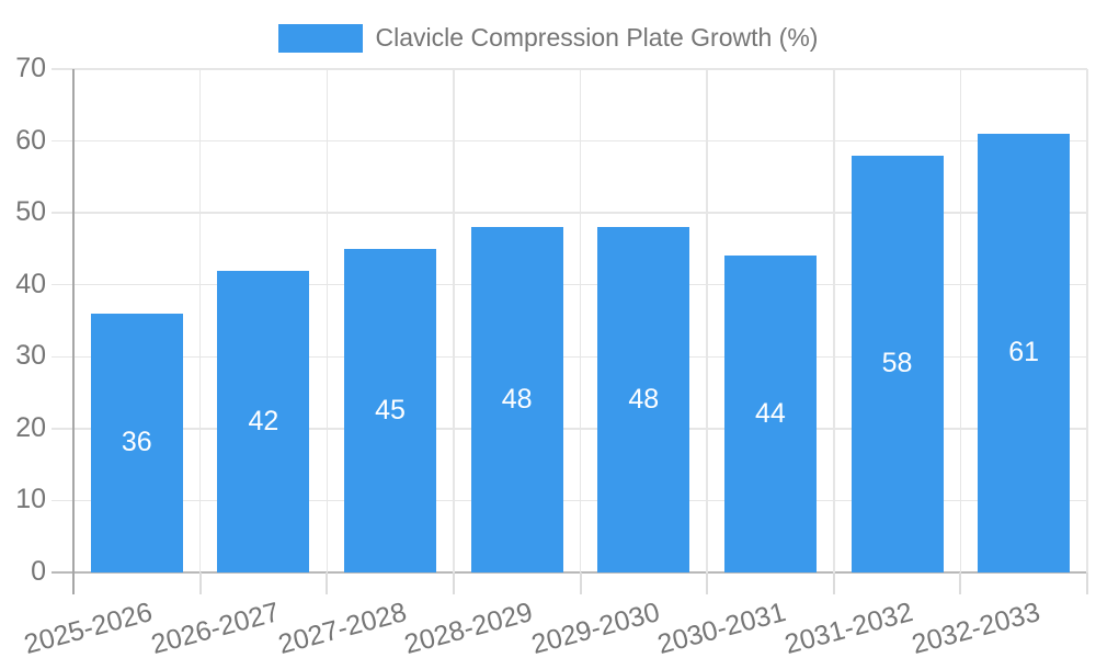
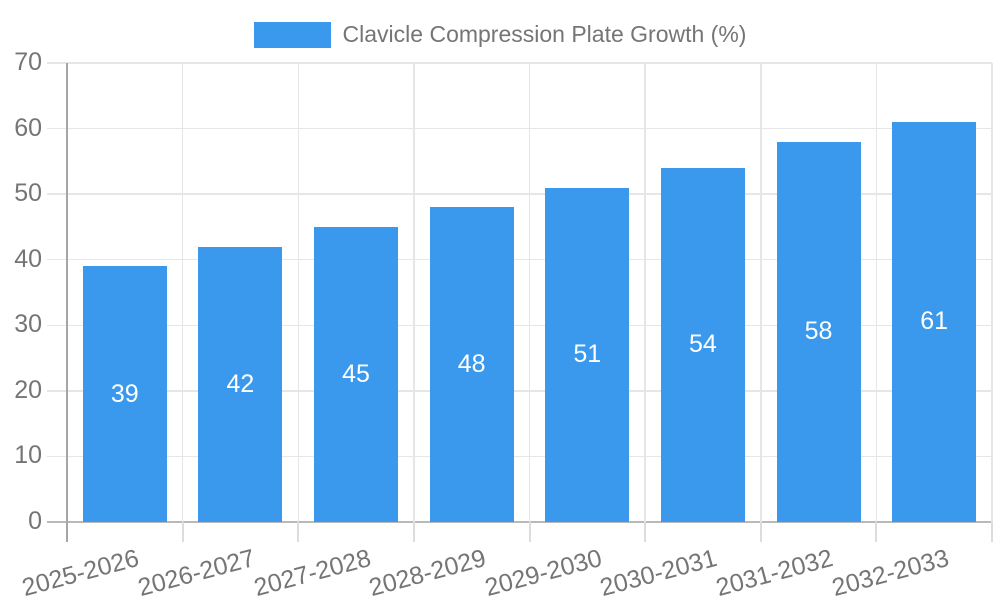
2025-2026: 36 -> 39
2029-2030: 48 -> 51
2030-2031: 44 -> 54
